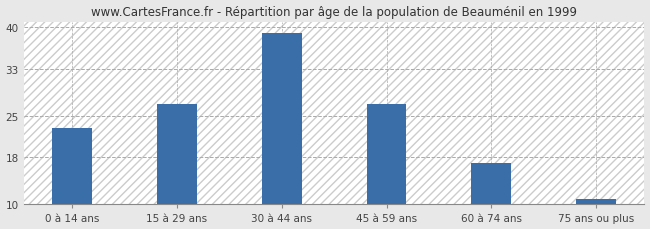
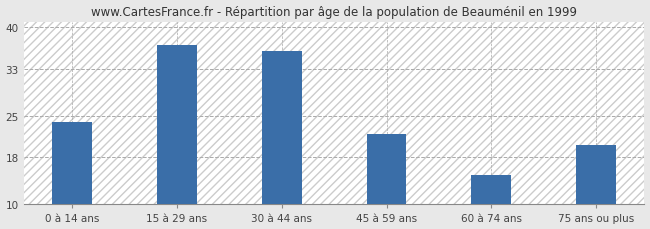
0 à 14 ans: 23 -> 24
15 à 29 ans: 27 -> 37
30 à 44 ans: 39 -> 36
45 à 59 ans: 27 -> 22
60 à 74 ans: 17 -> 15
75 ans ou plus: 11 -> 20
